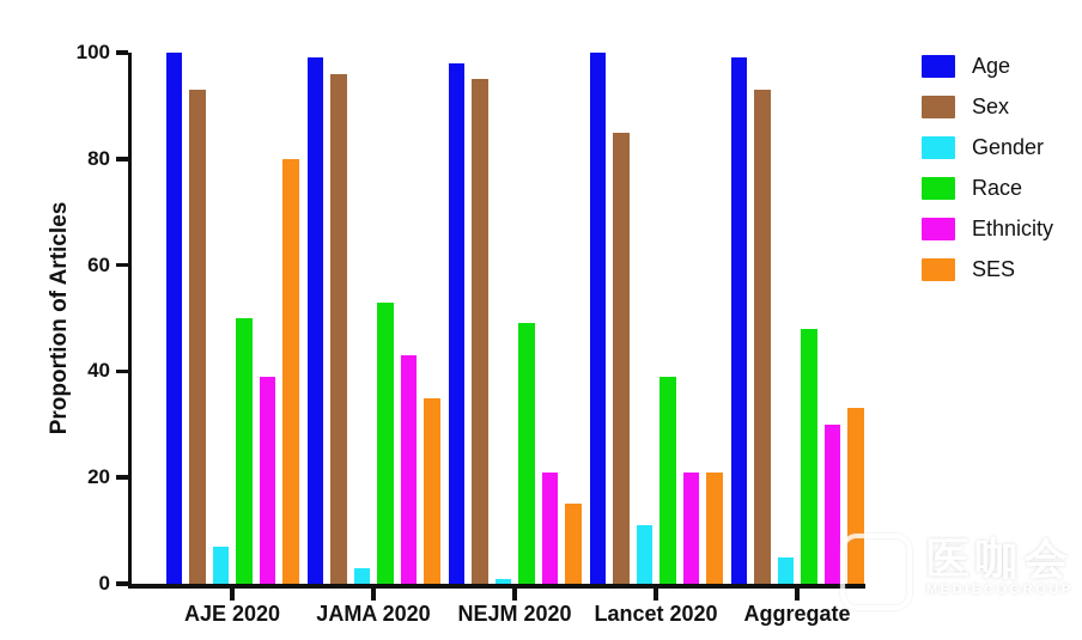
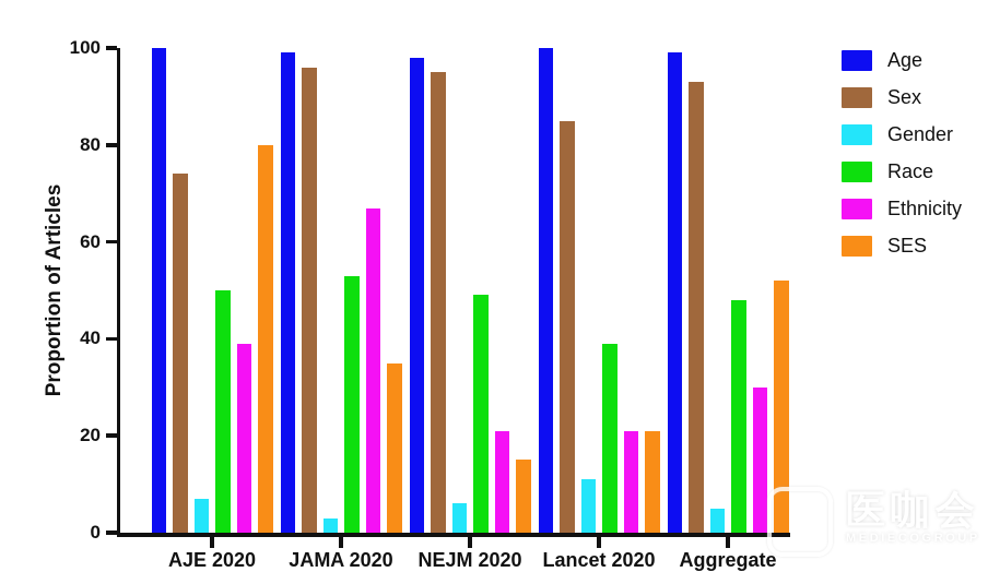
Sex/AJE 2020: 93 -> 74
Ethnicity/JAMA 2020: 43 -> 67
Gender/NEJM 2020: 1 -> 6
SES/Aggregate: 33 -> 52
